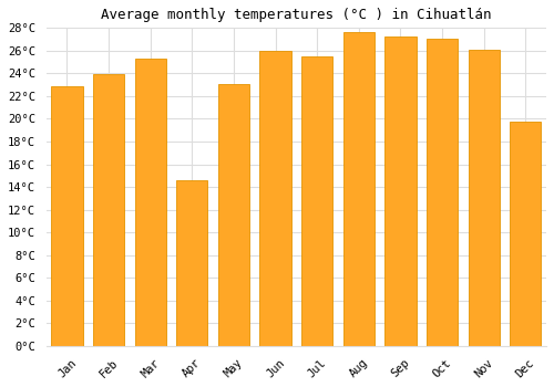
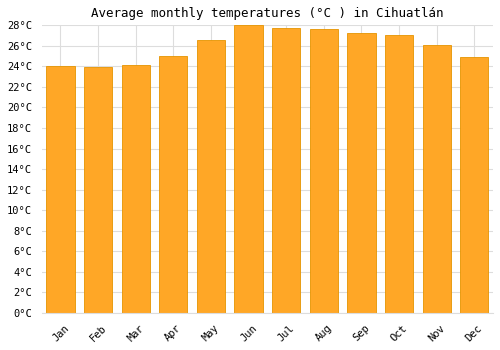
Jan: 22.9°C -> 24.0°C
Mar: 25.3°C -> 24.1°C
Apr: 14.6°C -> 25.0°C
May: 23.1°C -> 26.6°C
Jun: 26.0°C -> 28.0°C
Jul: 25.5°C -> 27.7°C
Dec: 19.8°C -> 24.9°C
